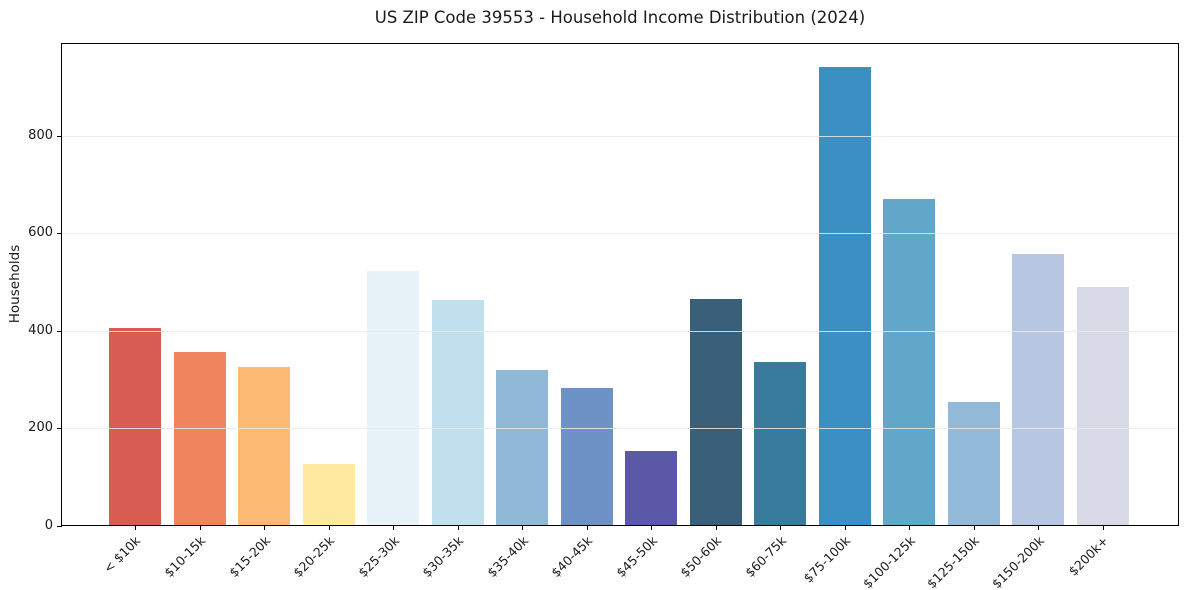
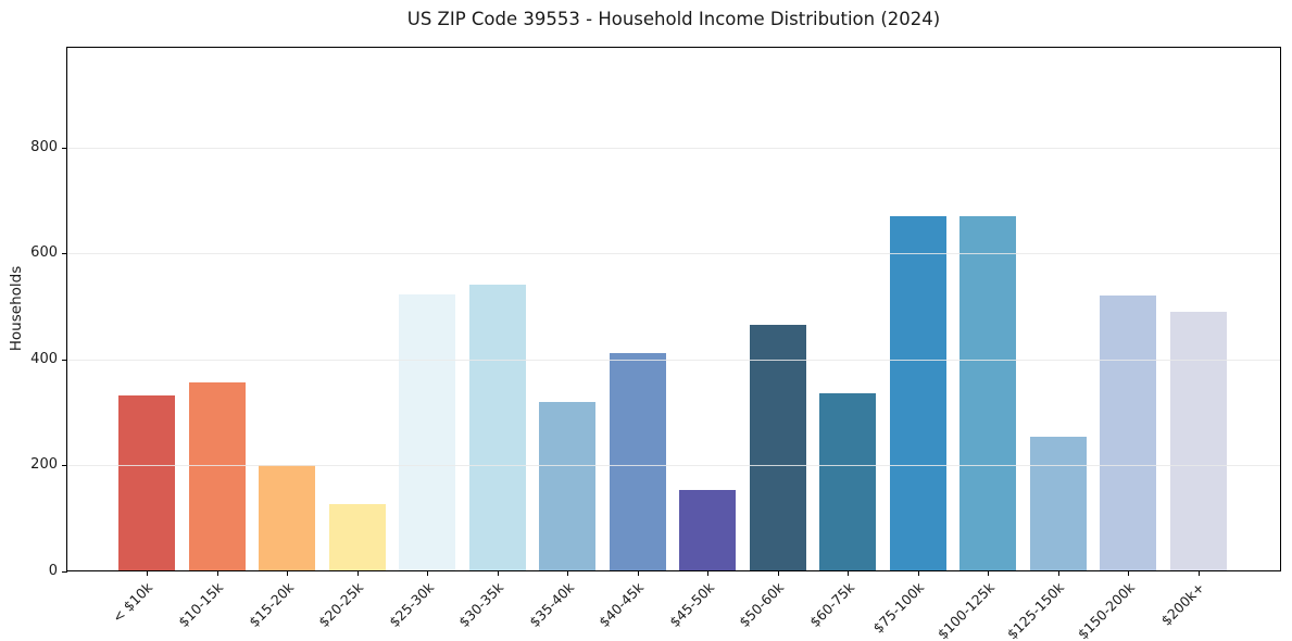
< $10k: 400 -> 330
$15-20k: 320 -> 200
$30-35k: 460 -> 540
$40-45k: 280 -> 410
$75-100k: 940 -> 670
$150-200k: 560 -> 520
